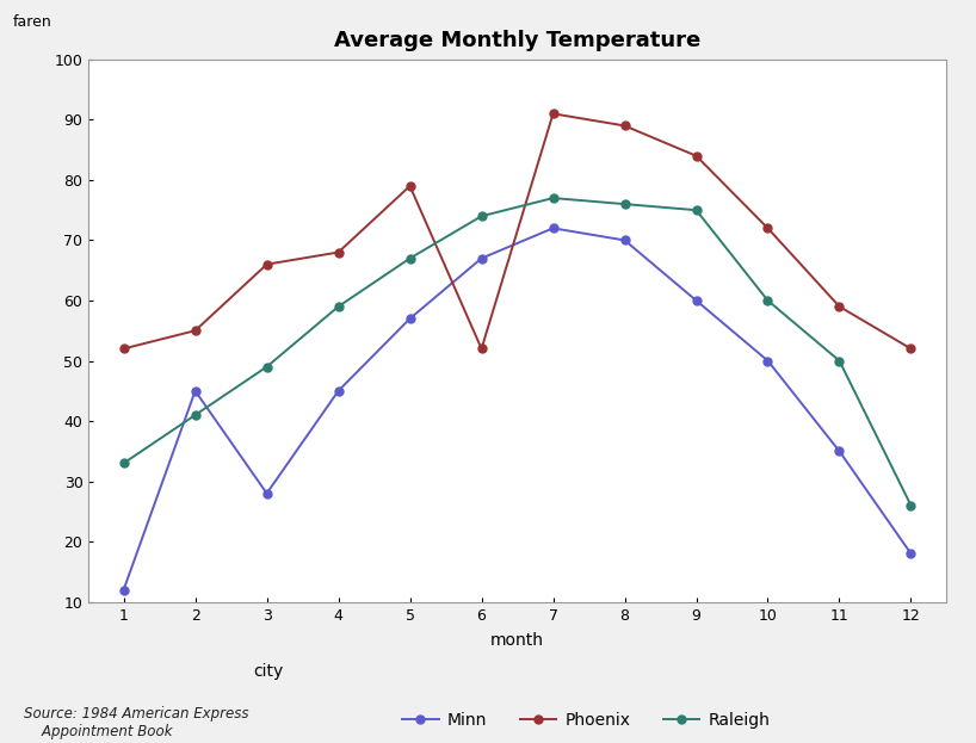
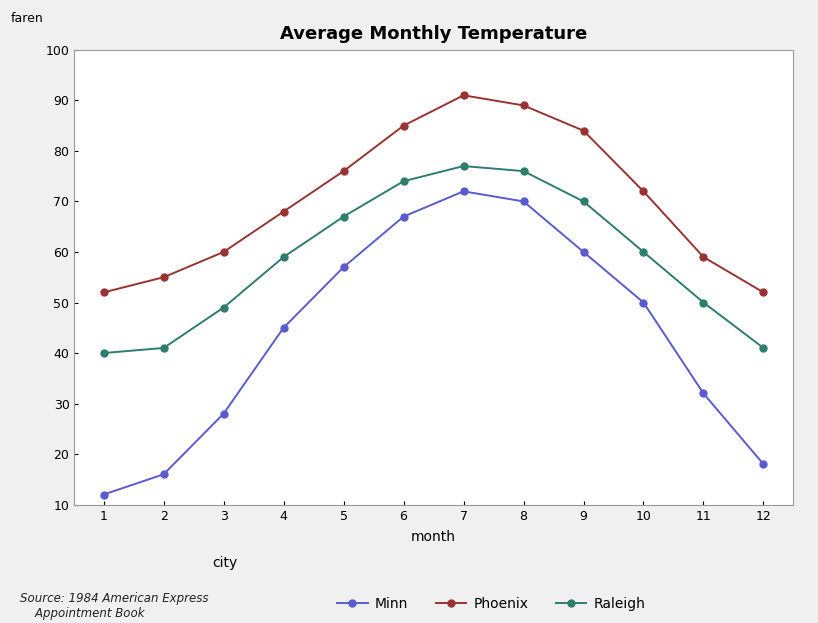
Raleigh/1: 33 -> 40
Minn/2: 45 -> 16
Phoenix/3: 66 -> 60
Phoenix/5: 79 -> 76
Phoenix/6: 52 -> 85
Raleigh/9: 75 -> 70
Minn/11: 35 -> 32
Raleigh/12: 26 -> 41
